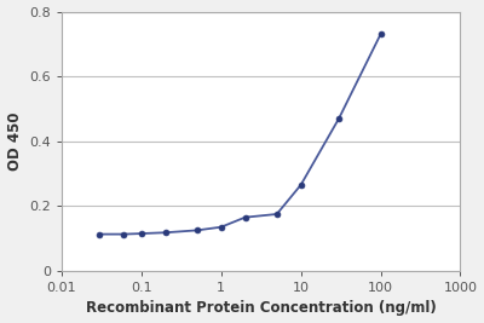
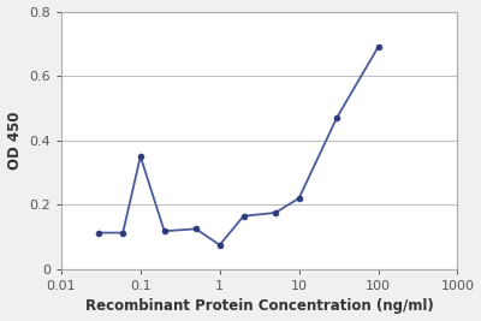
0.1: 0.115 -> 0.350
1: 0.135 -> 0.075
10: 0.265 -> 0.220
100: 0.730 -> 0.690
